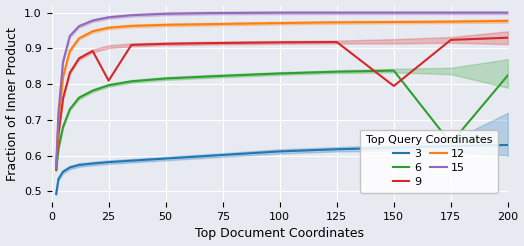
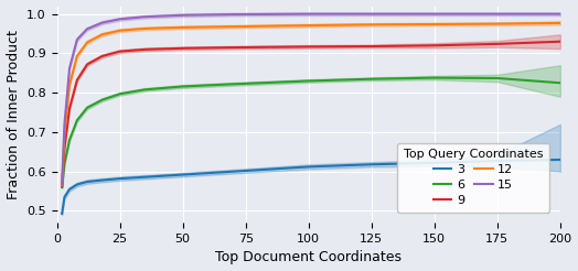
9/25: 0.810 -> 0.905
9/150: 0.795 -> 0.920
6/175: 0.635 -> 0.837
